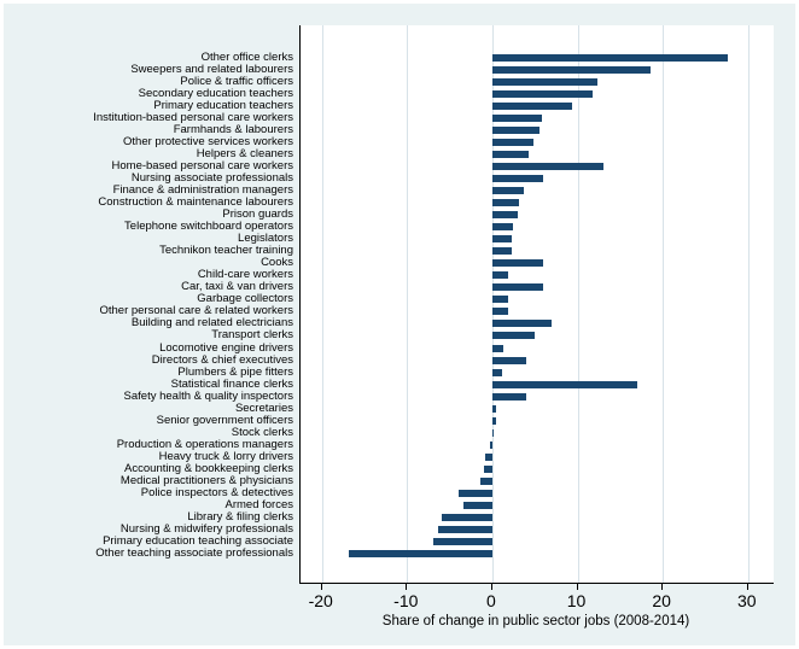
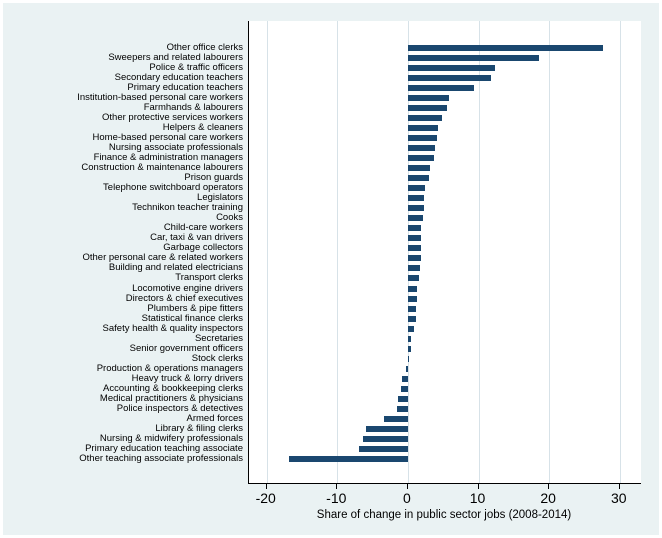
Home-based personal care workers: 13 -> 4
Nursing associate professionals: 6 -> 4
Cooks: 6 -> 2
Car, taxi & van drivers: 6 -> 2
Building and related electricians: 7 -> 2
Transport clerks: 5 -> 2
Directors & chief executives: 4 -> 1
Statistical finance clerks: 17 -> 1
Safety health & quality inspectors: 4 -> 1
Police inspectors & detectives: -4 -> -2
